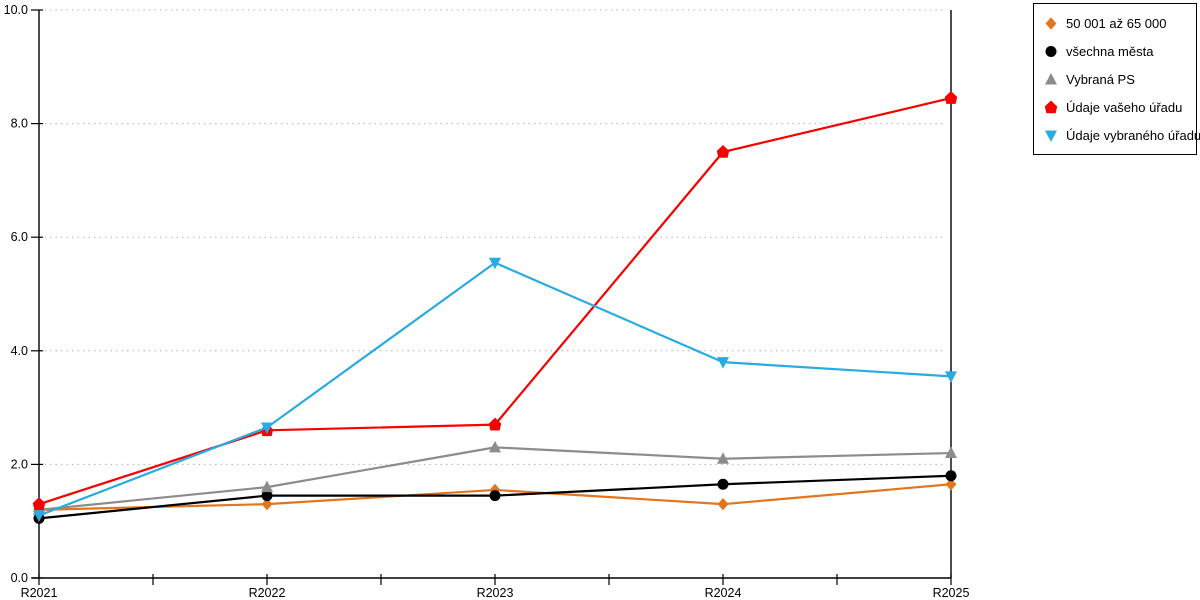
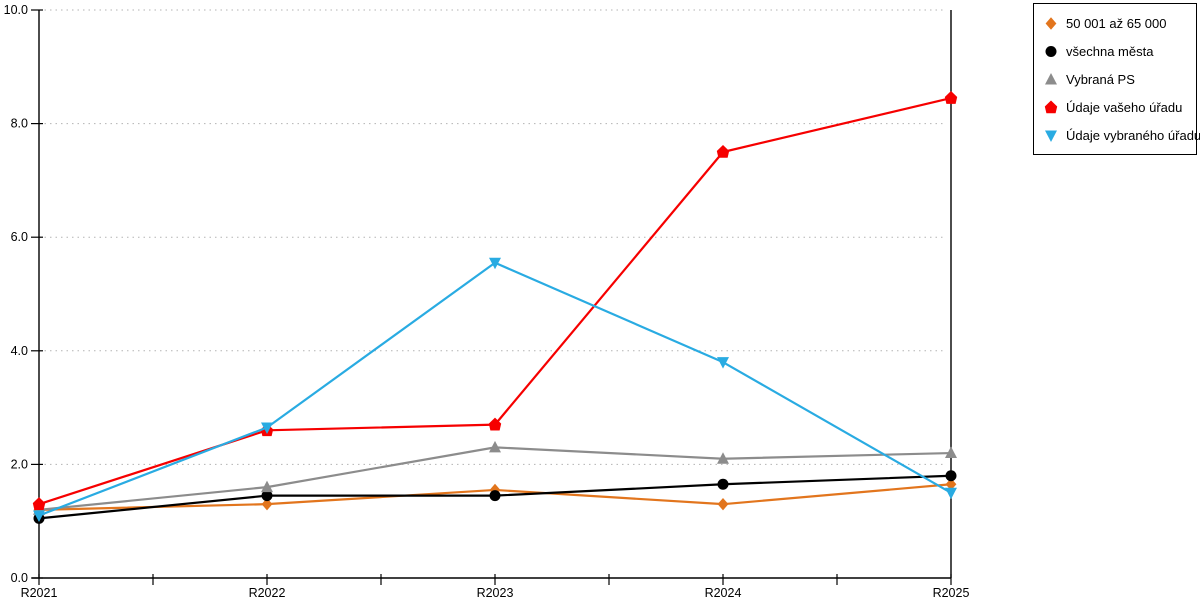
Údaje vybraného úřadu/R2025: 3.5 -> 1.5
